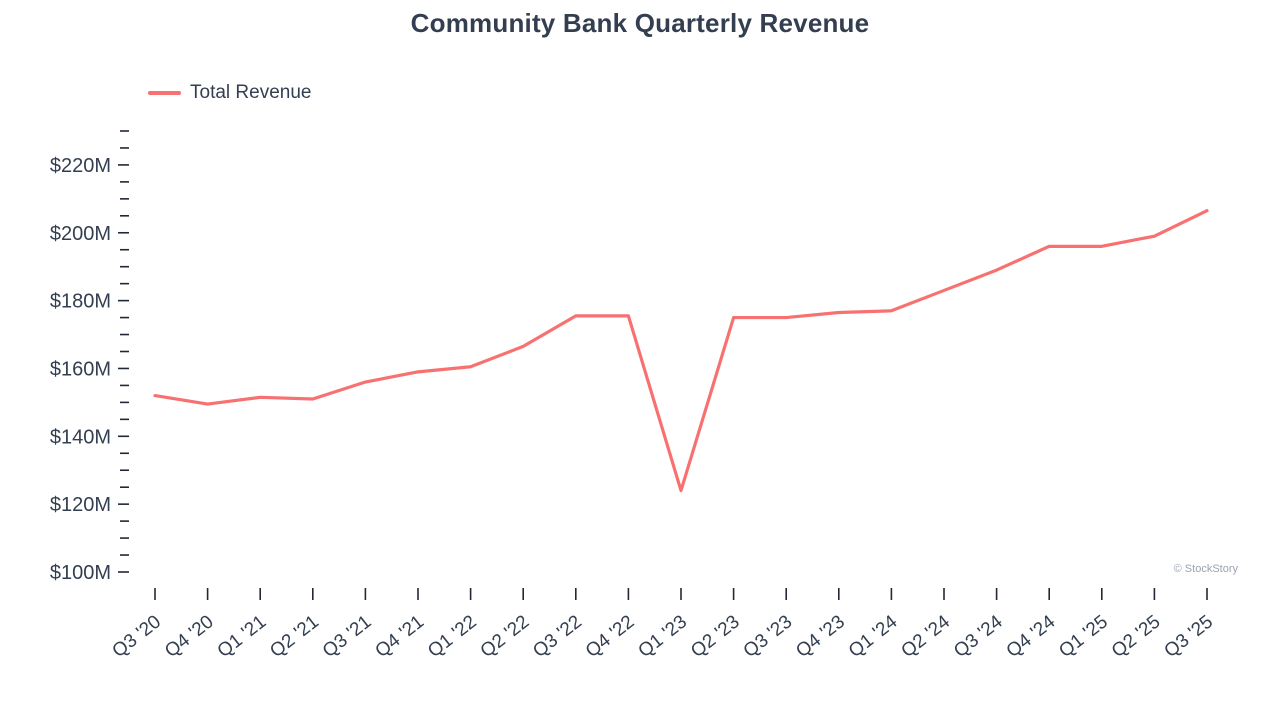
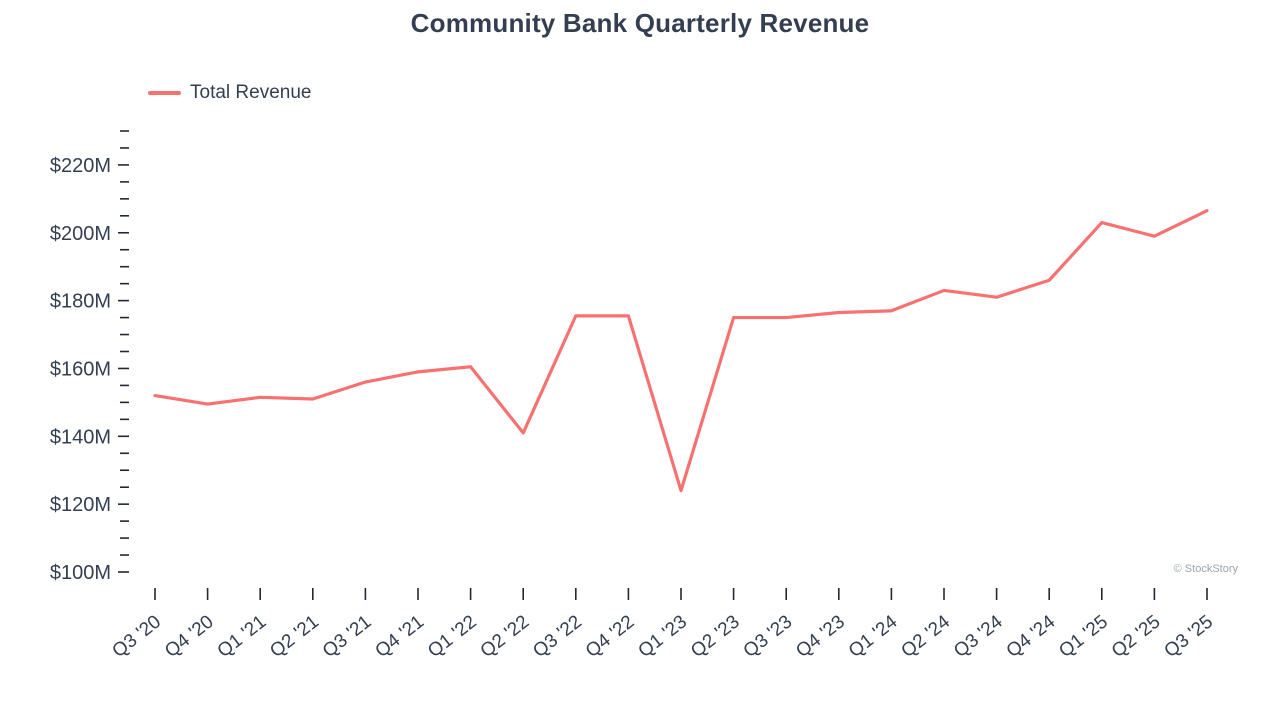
Q2 '22: $166M -> $141M
Q3 '24: $189M -> $181M
Q4 '24: $196M -> $186M
Q1 '25: $196M -> $203M
